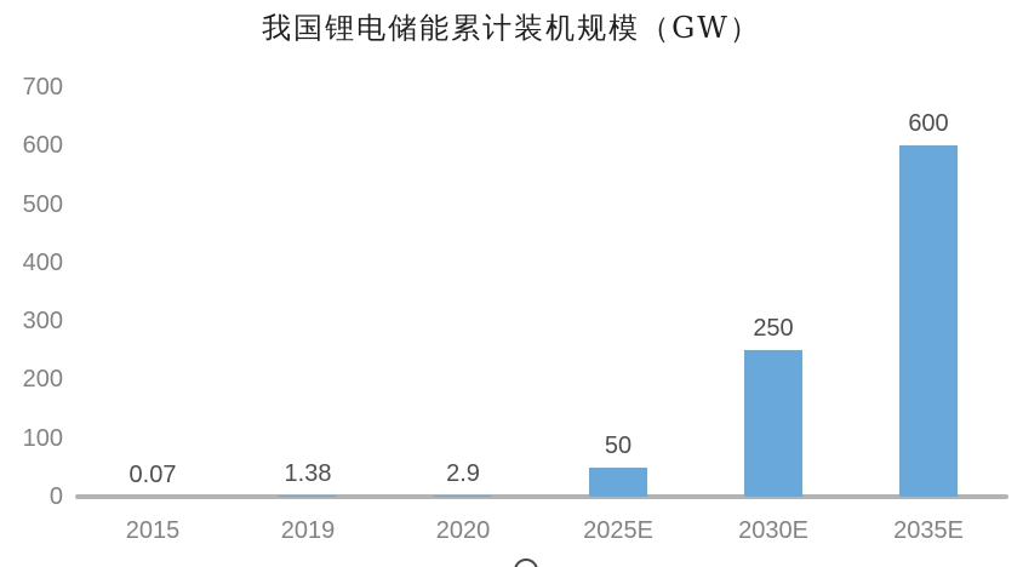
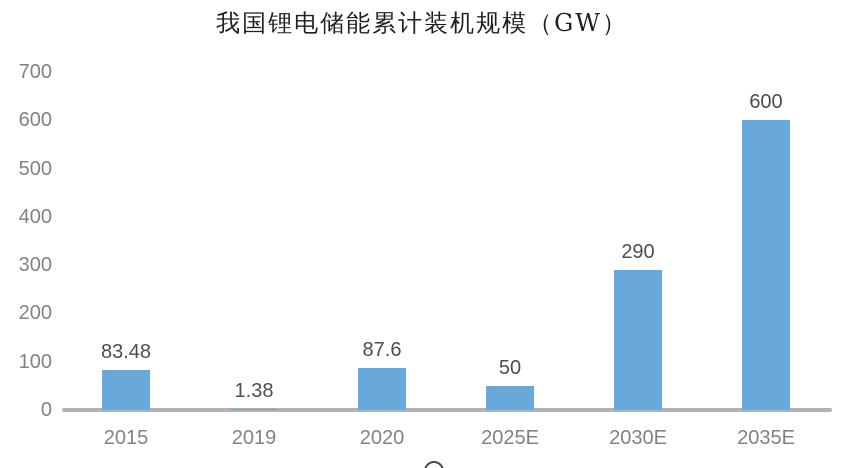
2015: 0.07 -> 83.48
2020: 2.9 -> 87.6
2030E: 250 -> 290
